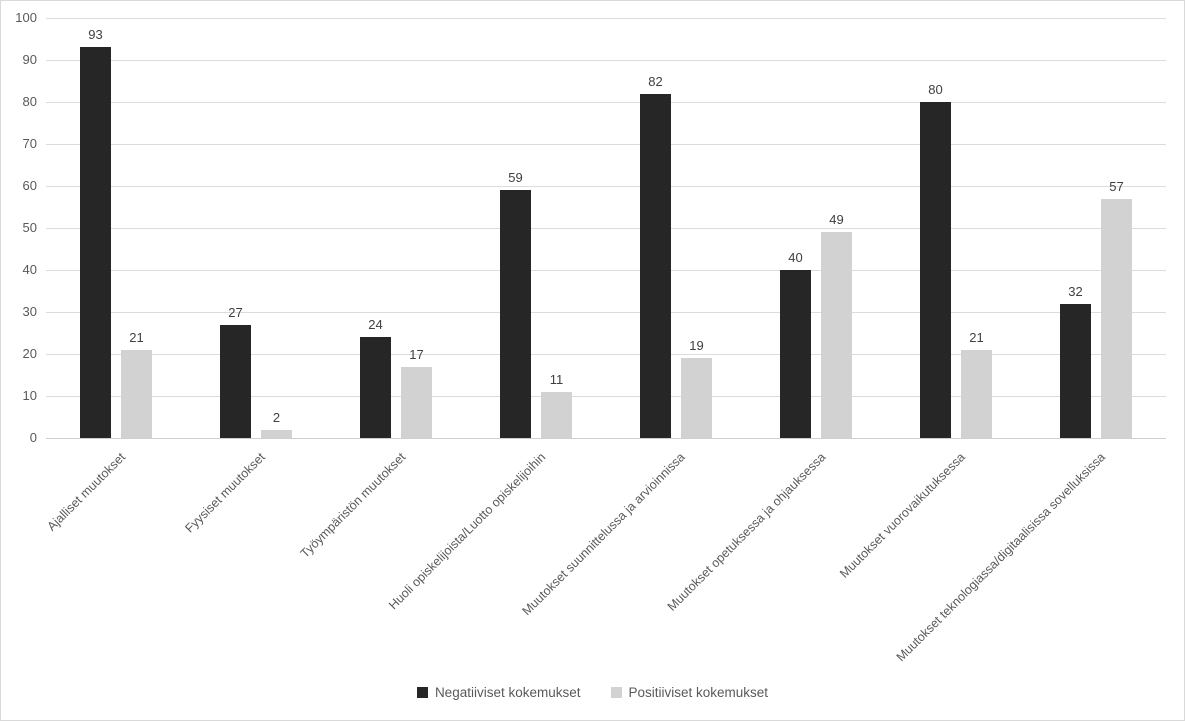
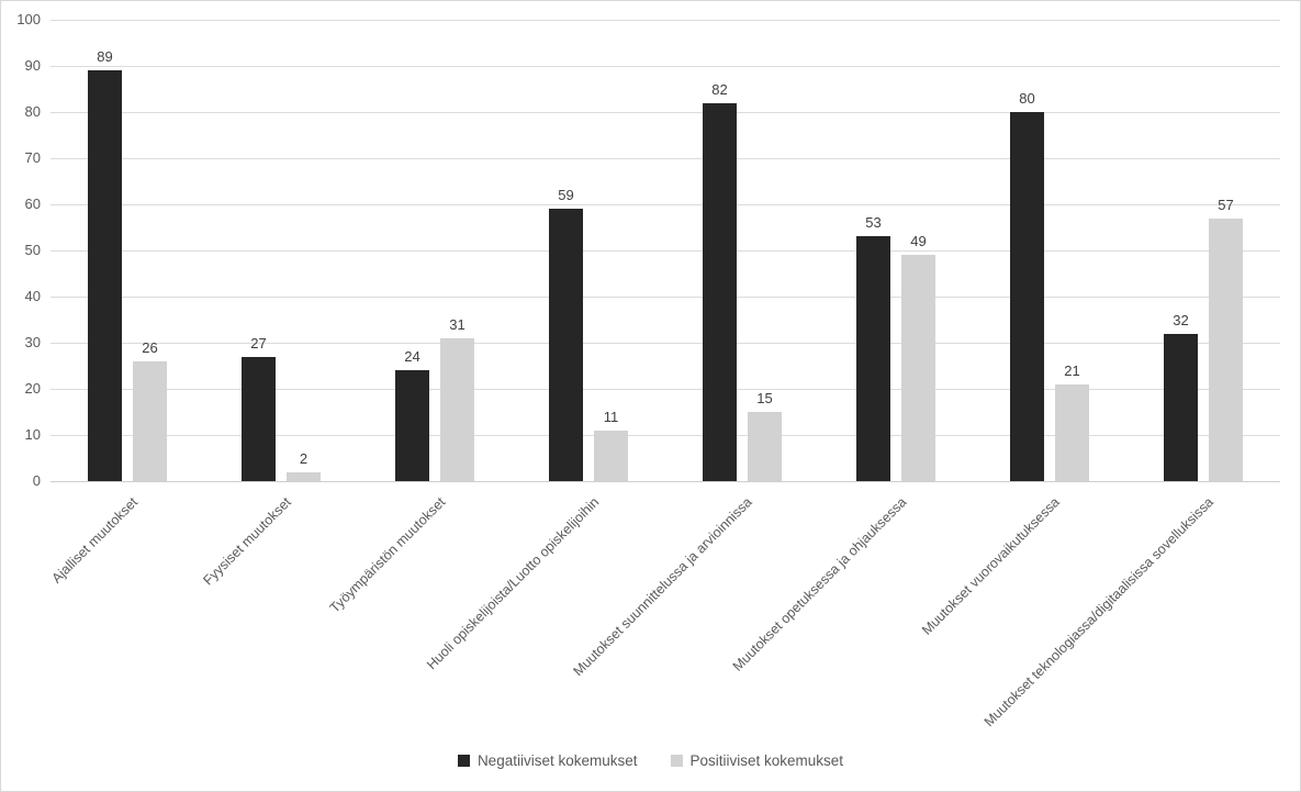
Negatiiviset kokemukset/Ajalliset muutokset: 93 -> 89
Positiiviset kokemukset/Ajalliset muutokset: 21 -> 26
Positiiviset kokemukset/Työympäristön muutokset: 17 -> 31
Positiiviset kokemukset/Muutokset suunnittelussa ja arvioinnissa: 19 -> 15
Negatiiviset kokemukset/Muutokset opetuksessa ja ohjauksessa: 40 -> 53
